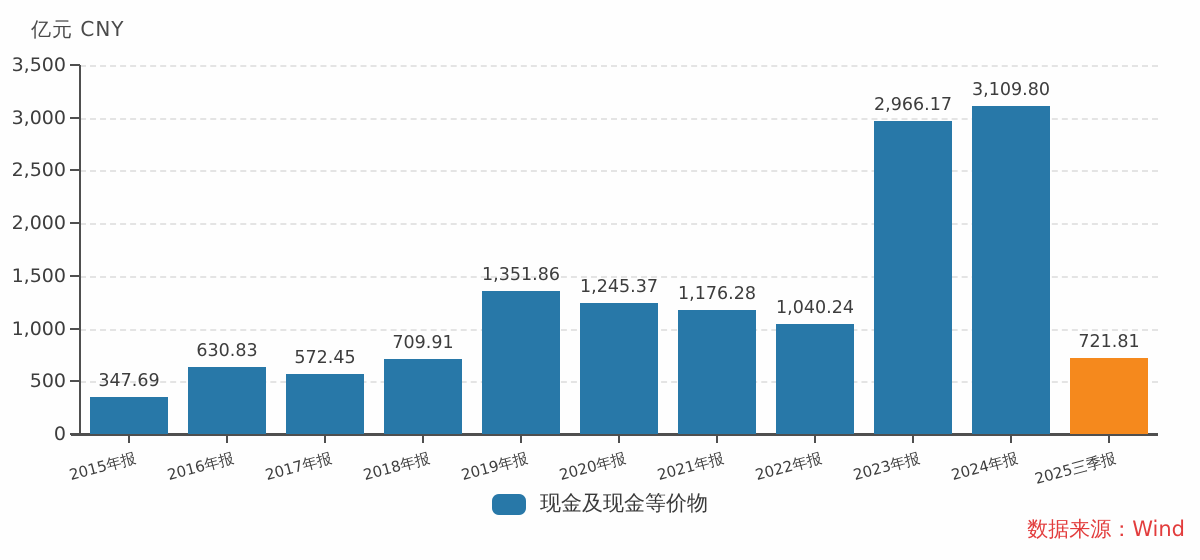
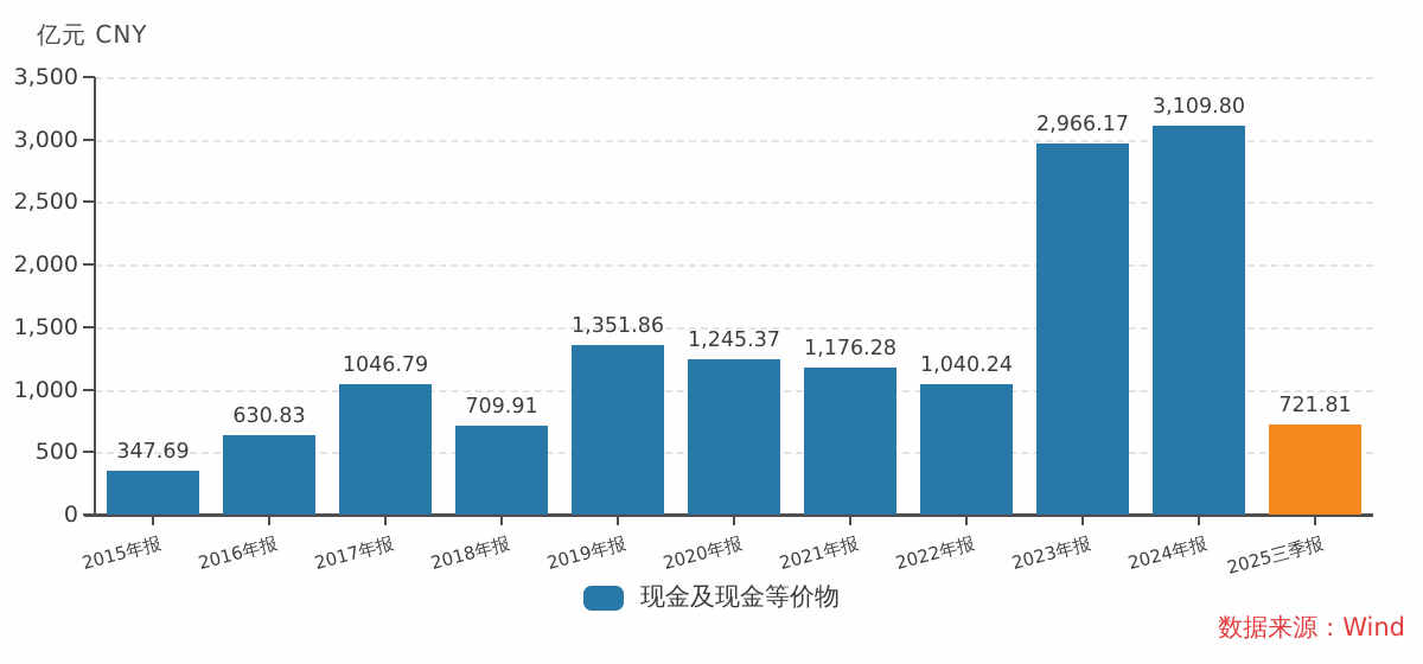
2017年报: 572.45 -> 1046.79
